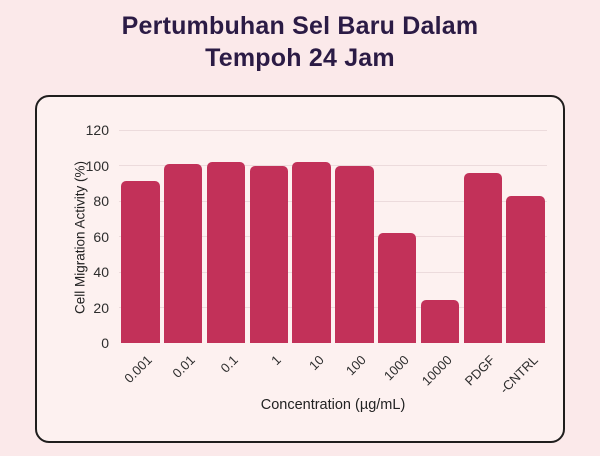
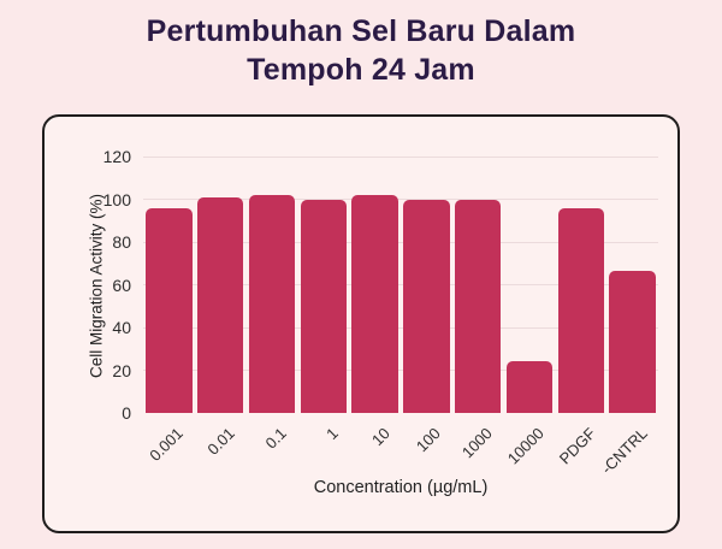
0.001: 91 -> 96
1000: 62 -> 100
-CNTRL: 83 -> 66
